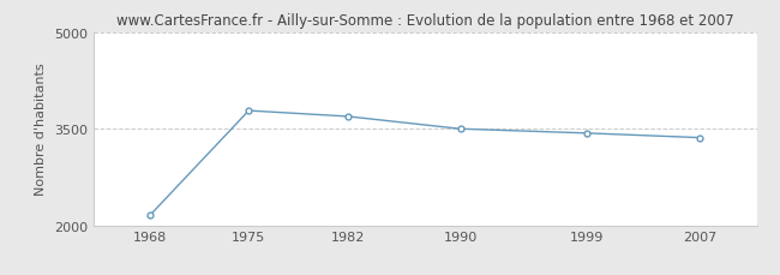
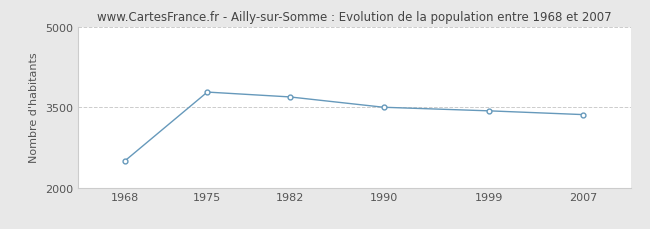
1968: 2160 -> 2500
